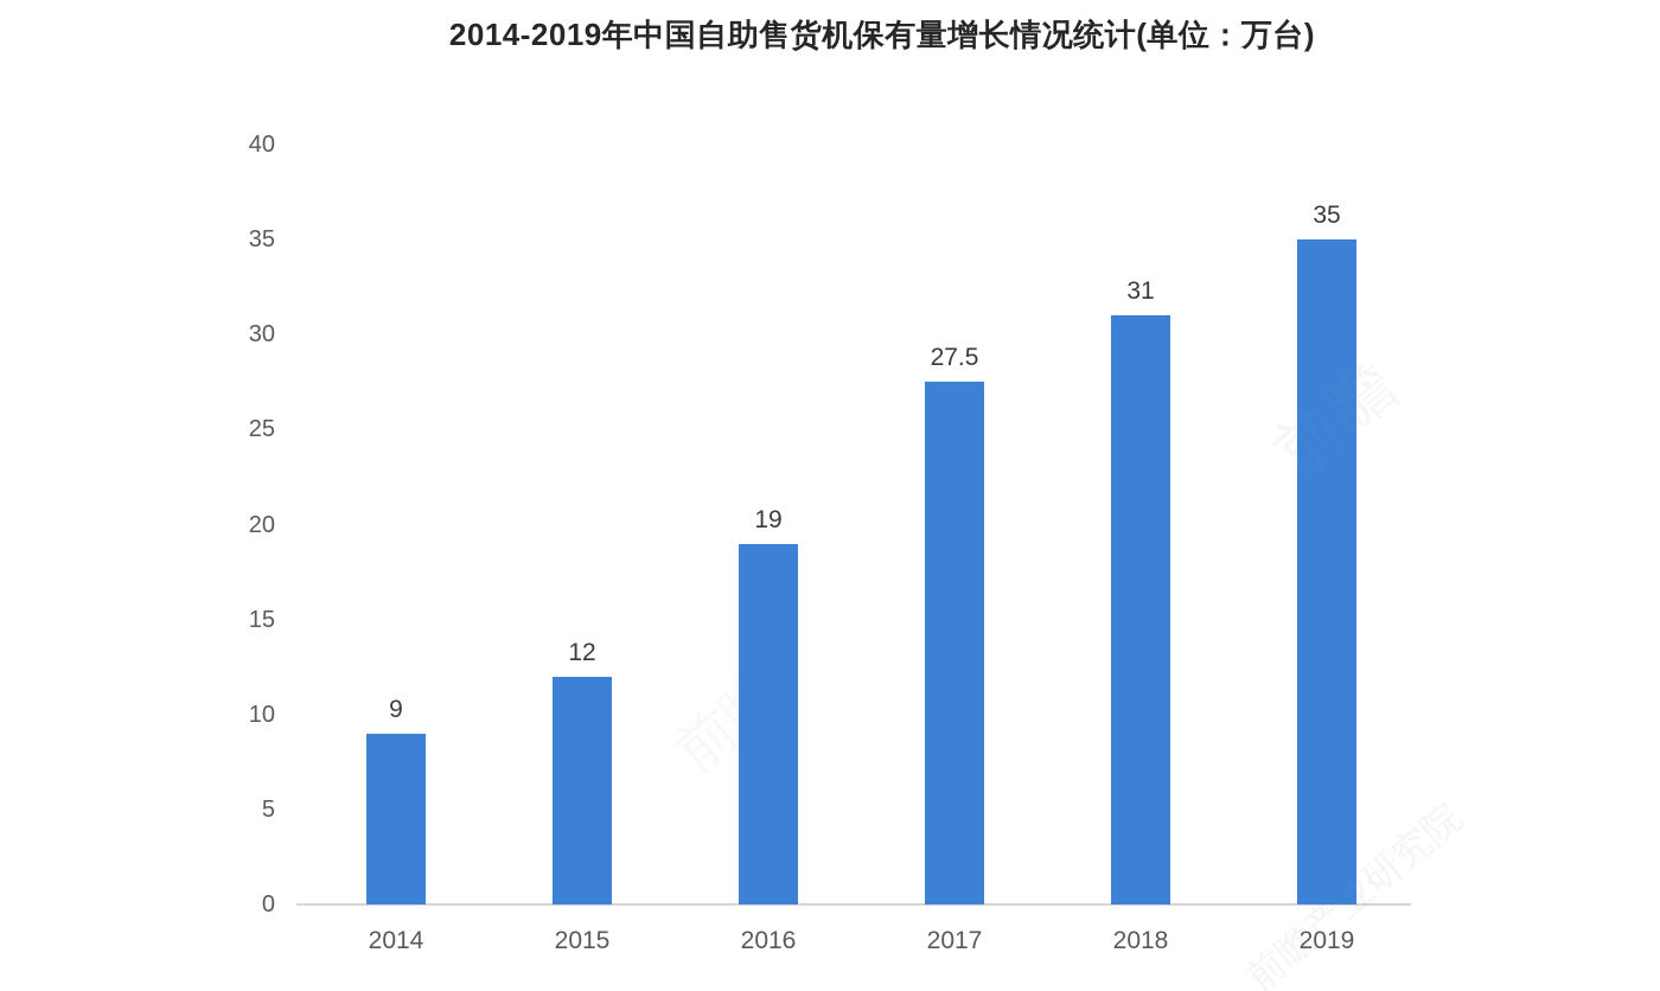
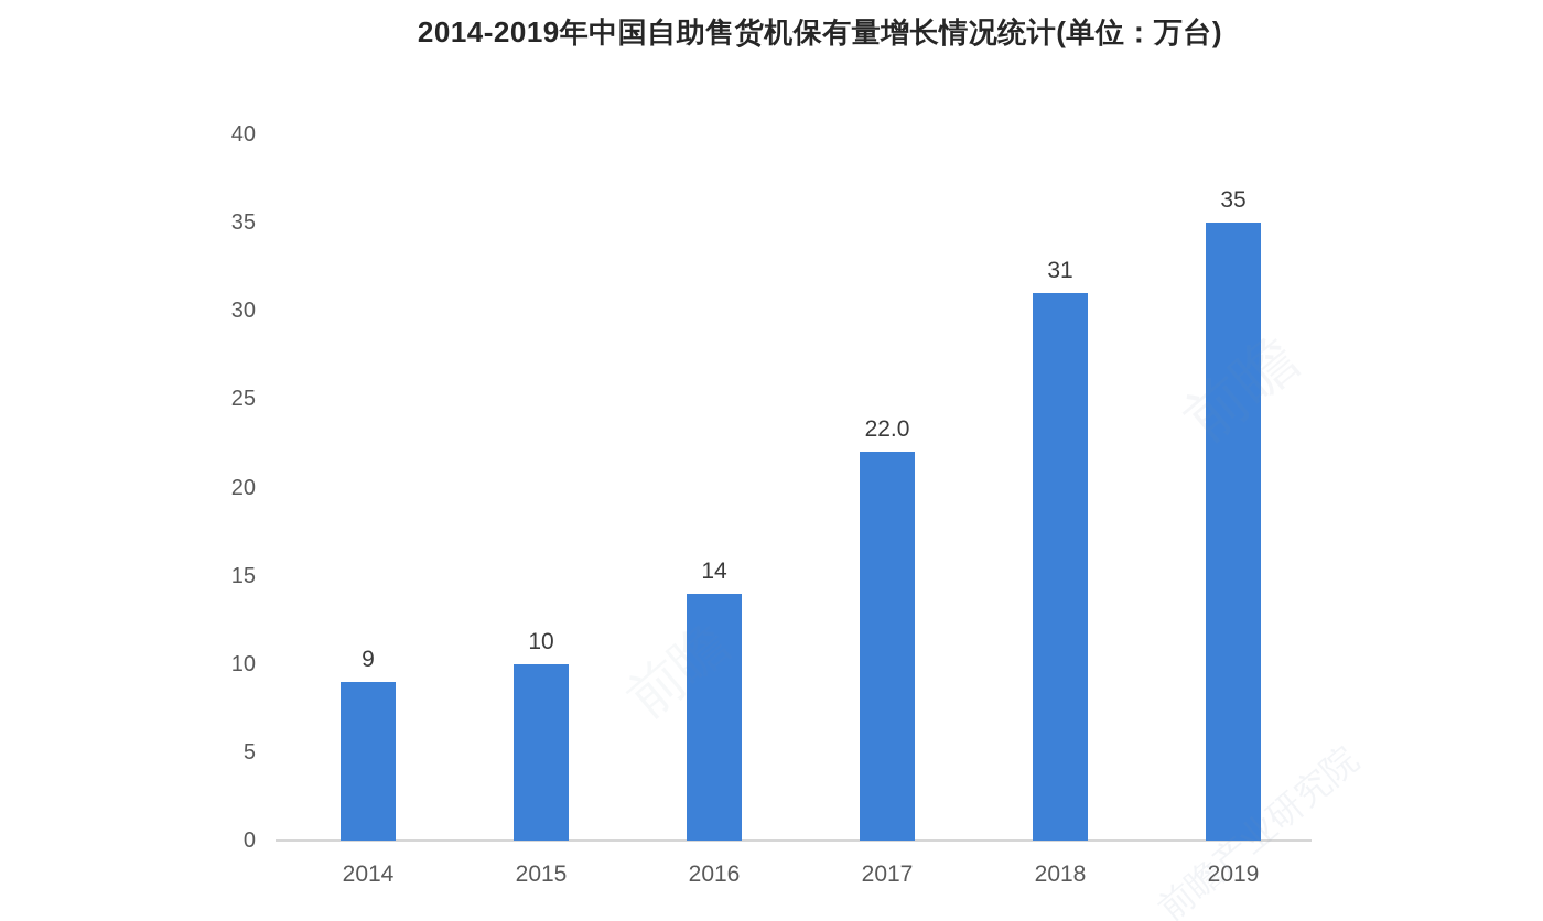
2015: 12 -> 10
2016: 19 -> 14
2017: 27.5 -> 22.0
